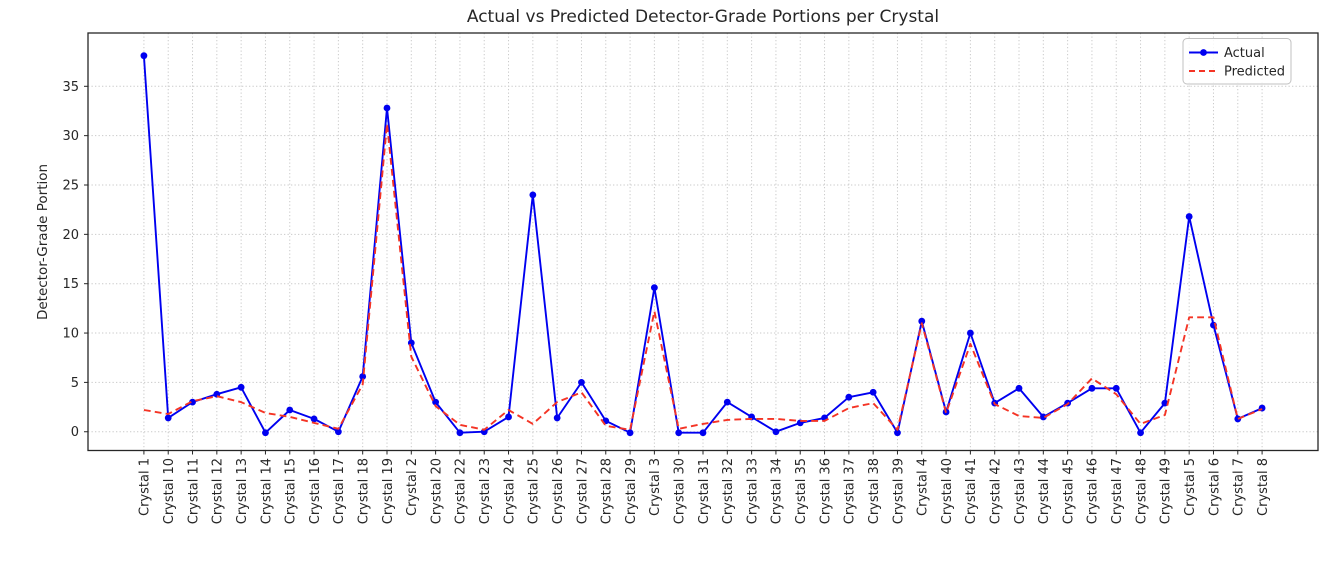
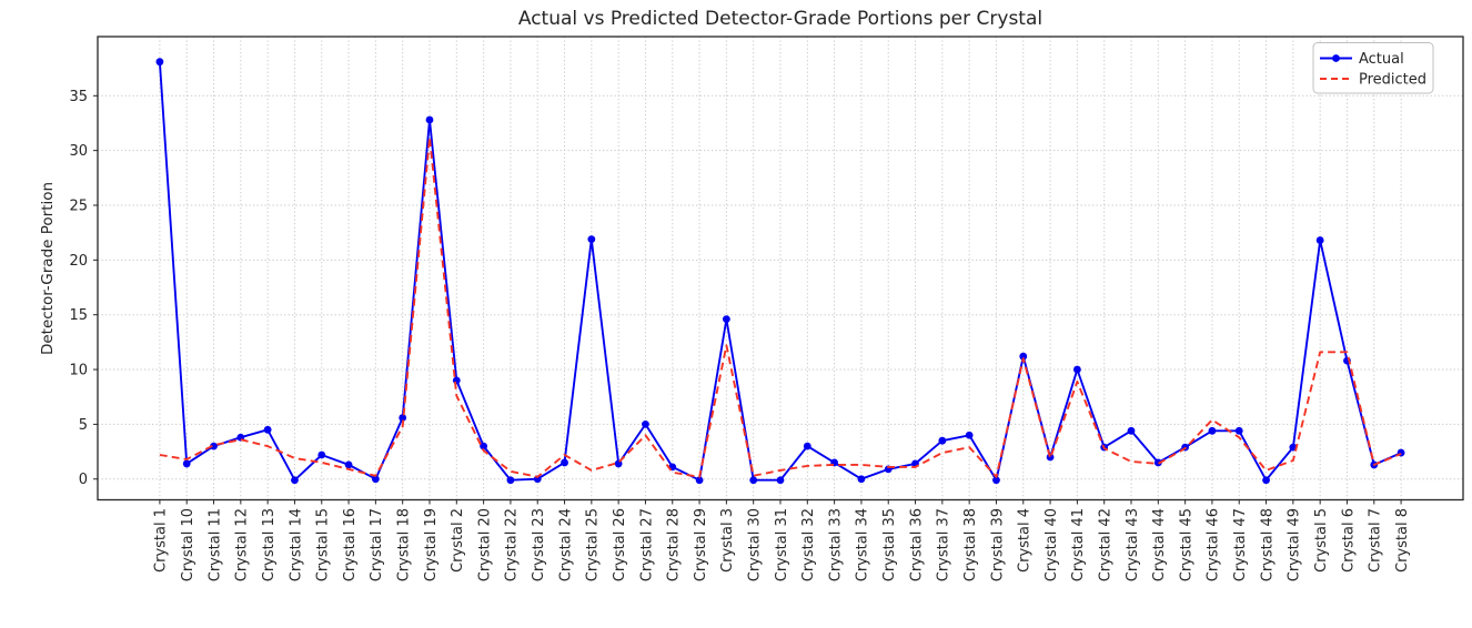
Actual/Crystal 25: 24 -> 22
Predicted/Crystal 26: 3 -> 2
